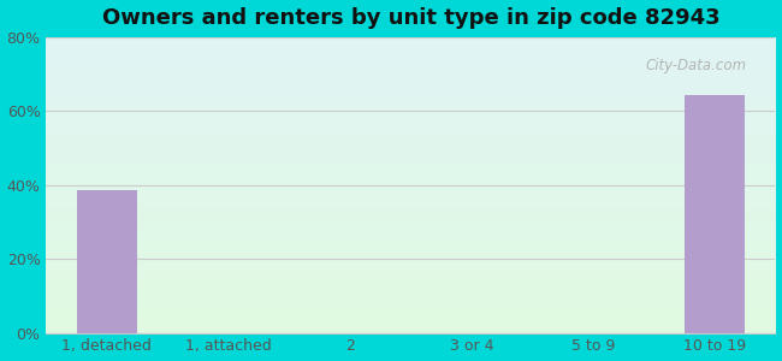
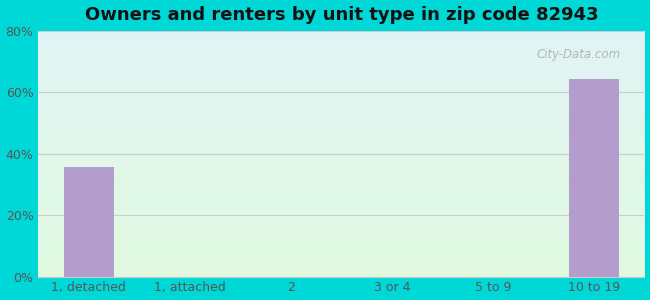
1, detached: 38.5% -> 35.5%
